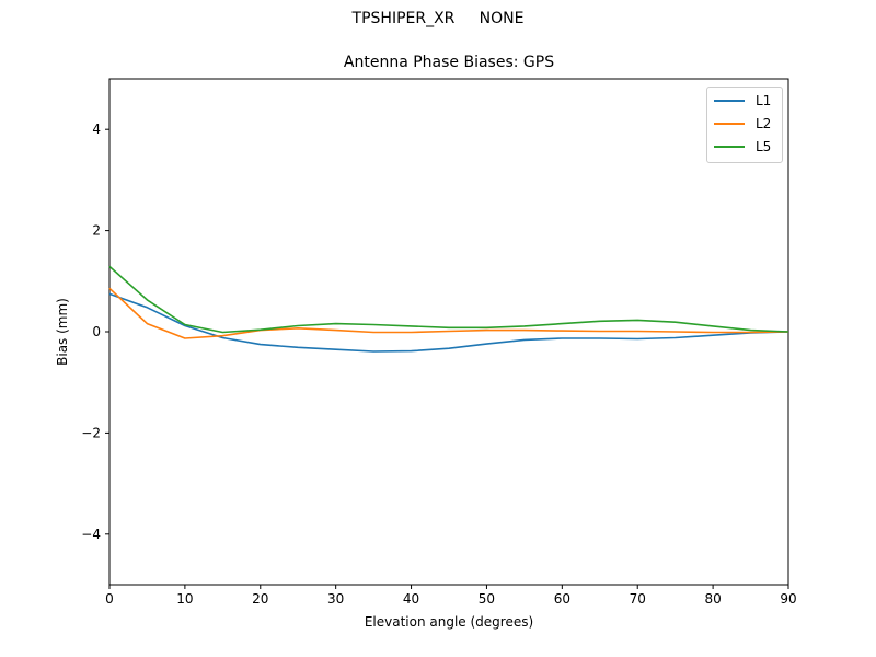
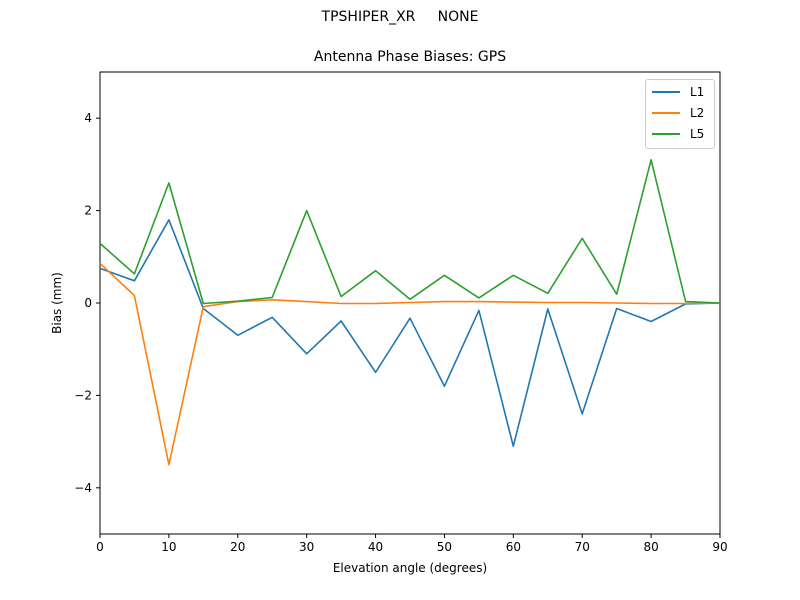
L1/10: 0.1 -> 1.8
L2/10: -0.1 -> -3.5
L5/10: 0.1 -> 2.6
L1/20: -0.2 -> -0.7
L1/30: -0.3 -> -1.1
L5/30: 0.2 -> 2.0
L1/40: -0.4 -> -1.5
L5/40: 0.1 -> 0.7
L1/50: -0.2 -> -1.8
L5/50: 0.1 -> 0.6
L1/60: -0.1 -> -3.1
L5/60: 0.2 -> 0.6
L1/70: -0.1 -> -2.4
L5/70: 0.2 -> 1.4
L1/80: -0.1 -> -0.4
L5/80: 0.1 -> 3.1
